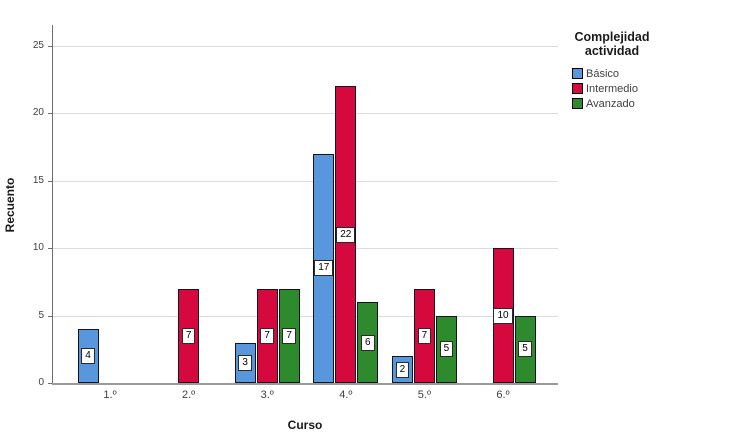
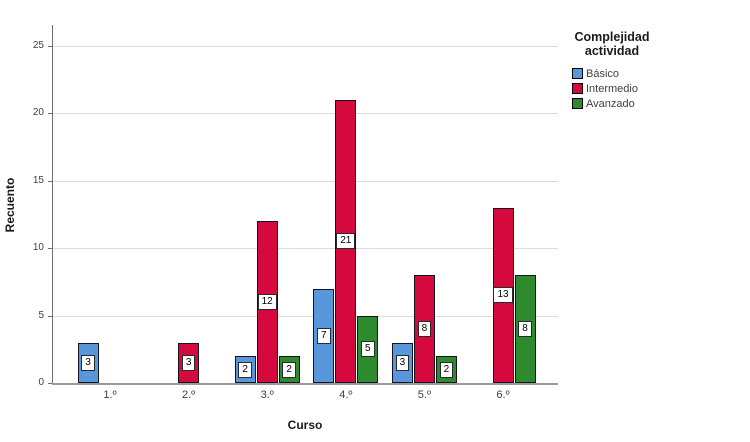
Básico/1.º: 4 -> 3
Intermedio/2.º: 7 -> 3
Básico/3.º: 3 -> 2
Intermedio/3.º: 7 -> 12
Avanzado/3.º: 7 -> 2
Básico/4.º: 17 -> 7
Intermedio/4.º: 22 -> 21
Avanzado/4.º: 6 -> 5
Básico/5.º: 2 -> 3
Intermedio/5.º: 7 -> 8
Avanzado/5.º: 5 -> 2
Intermedio/6.º: 10 -> 13
Avanzado/6.º: 5 -> 8
